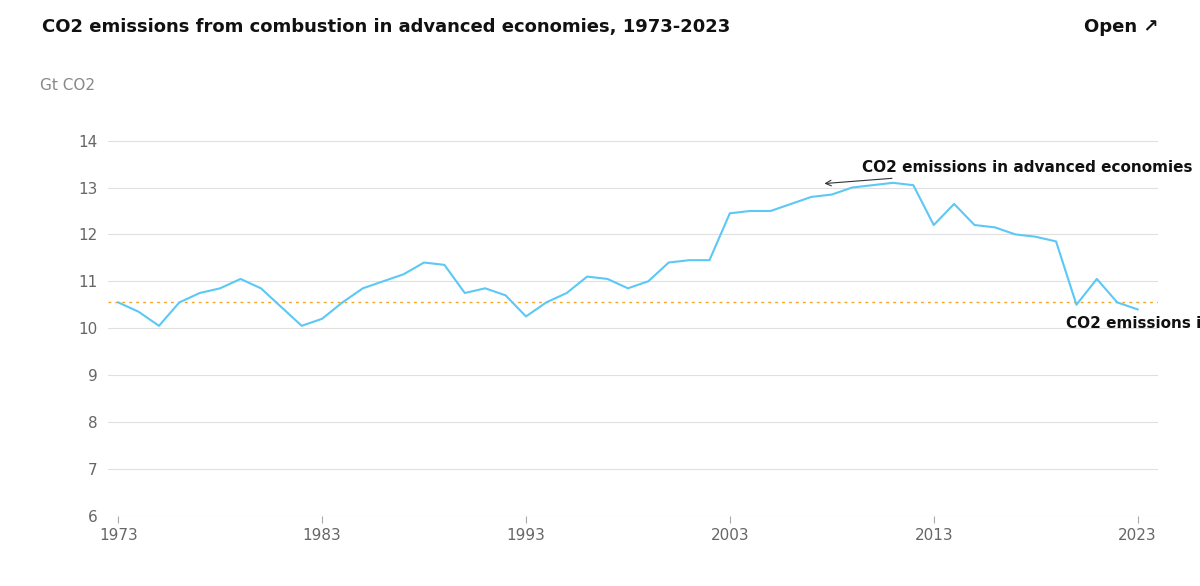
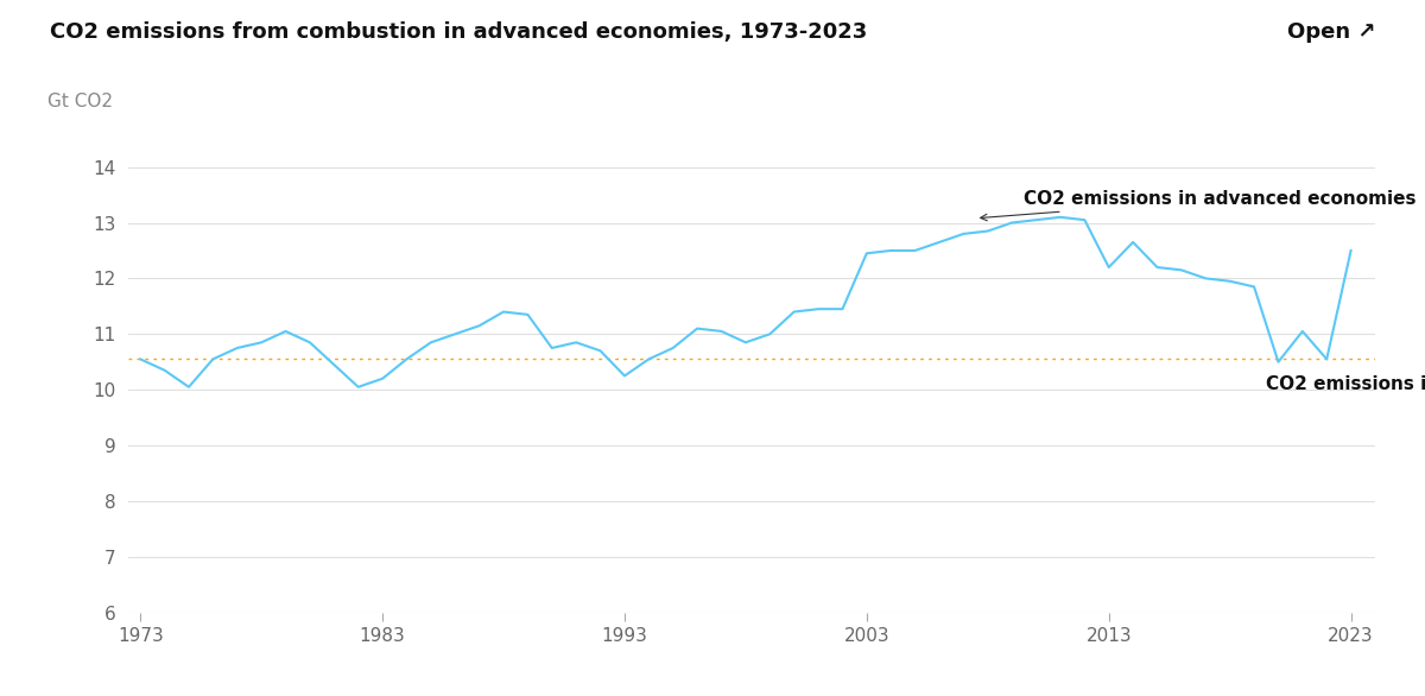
2023: 10.40 -> 12.50
